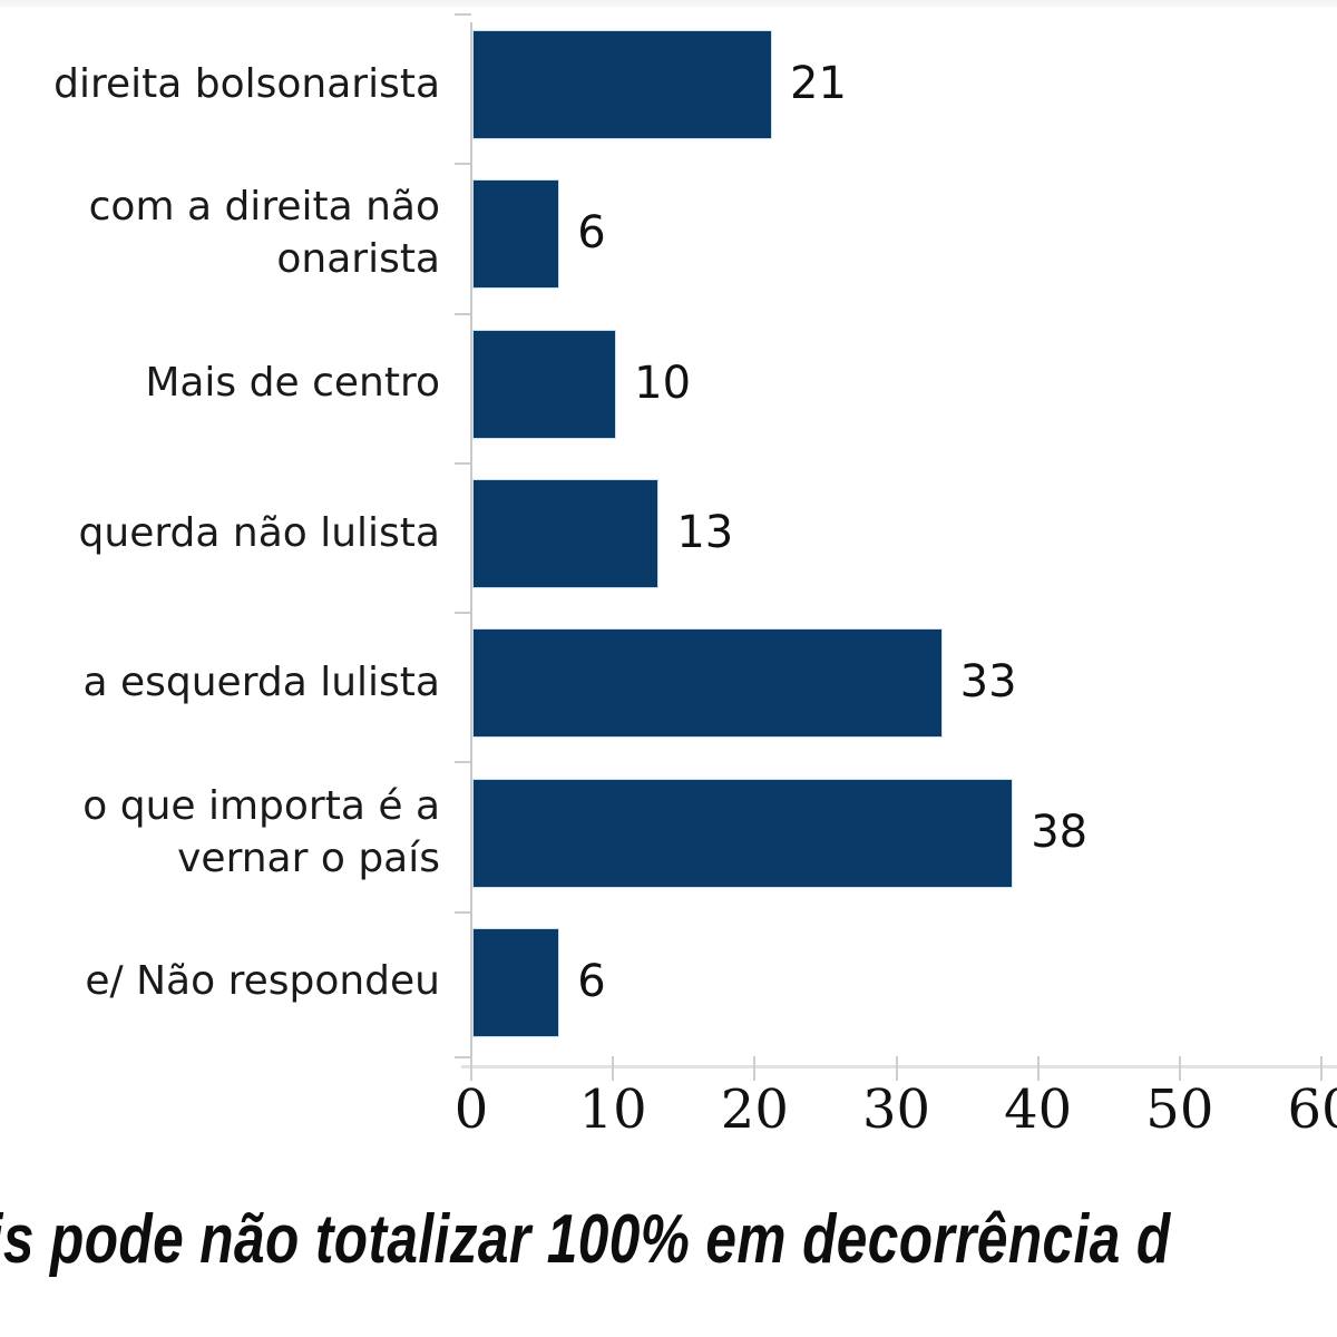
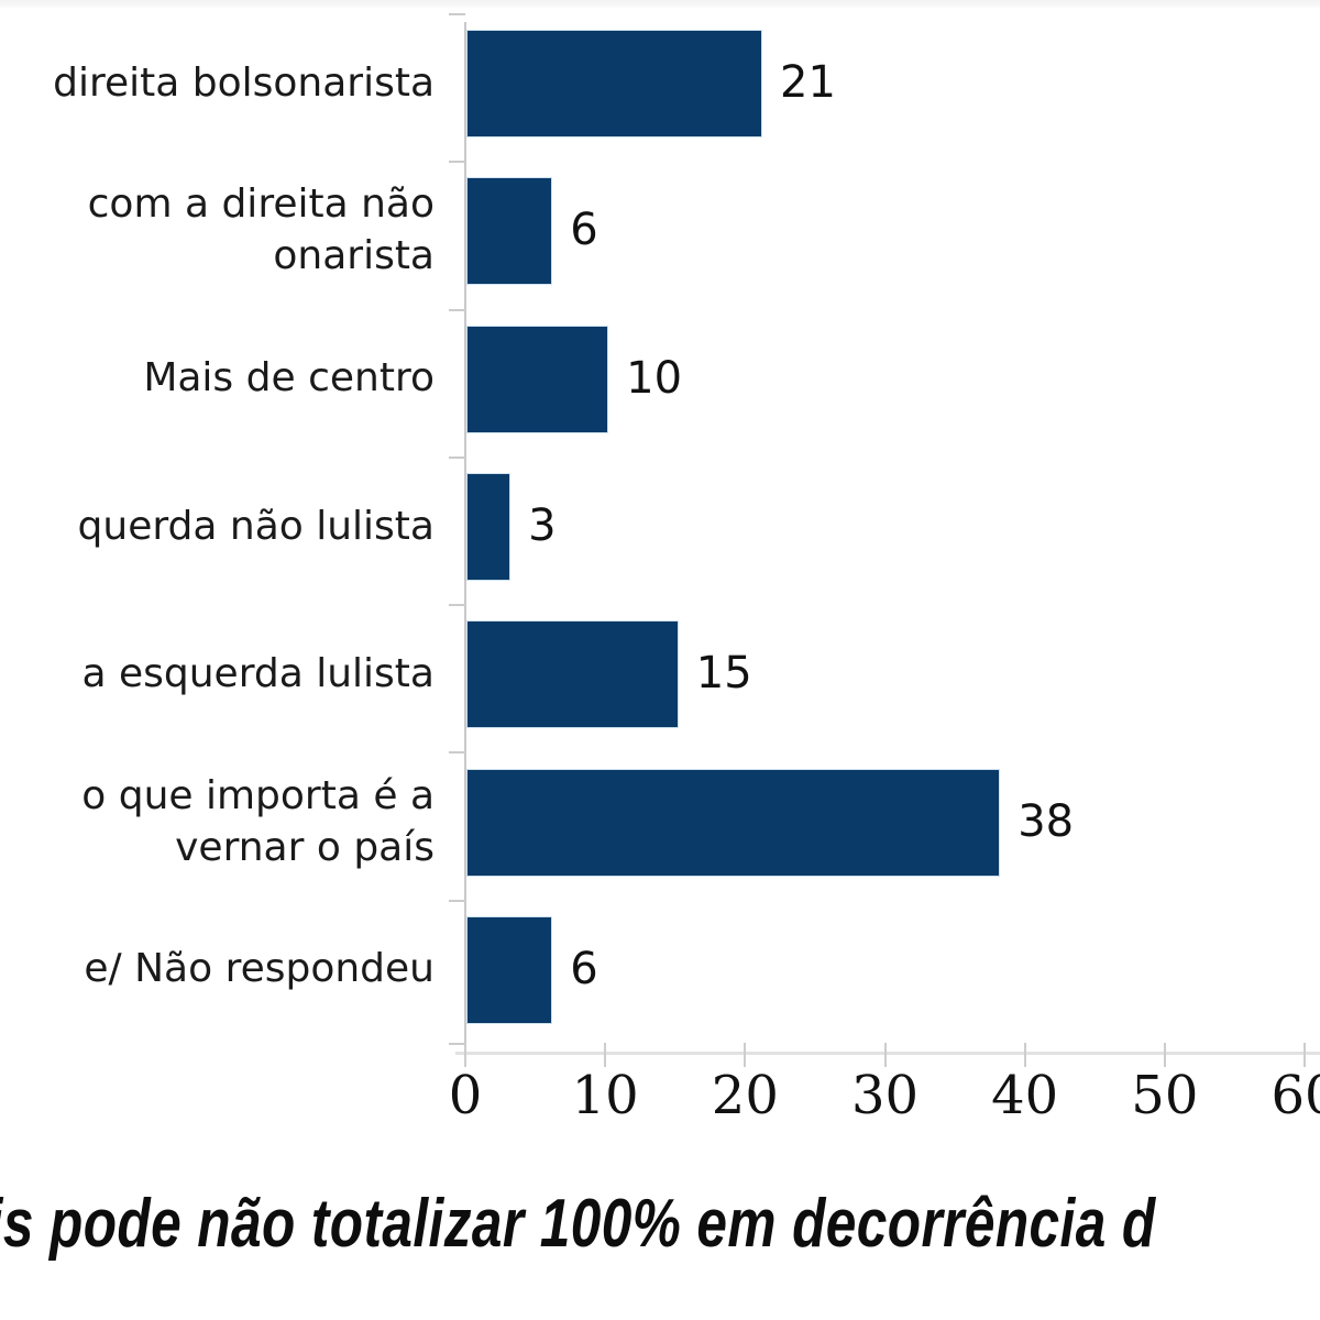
querda não lulista: 13 -> 3
a esquerda lulista: 33 -> 15
